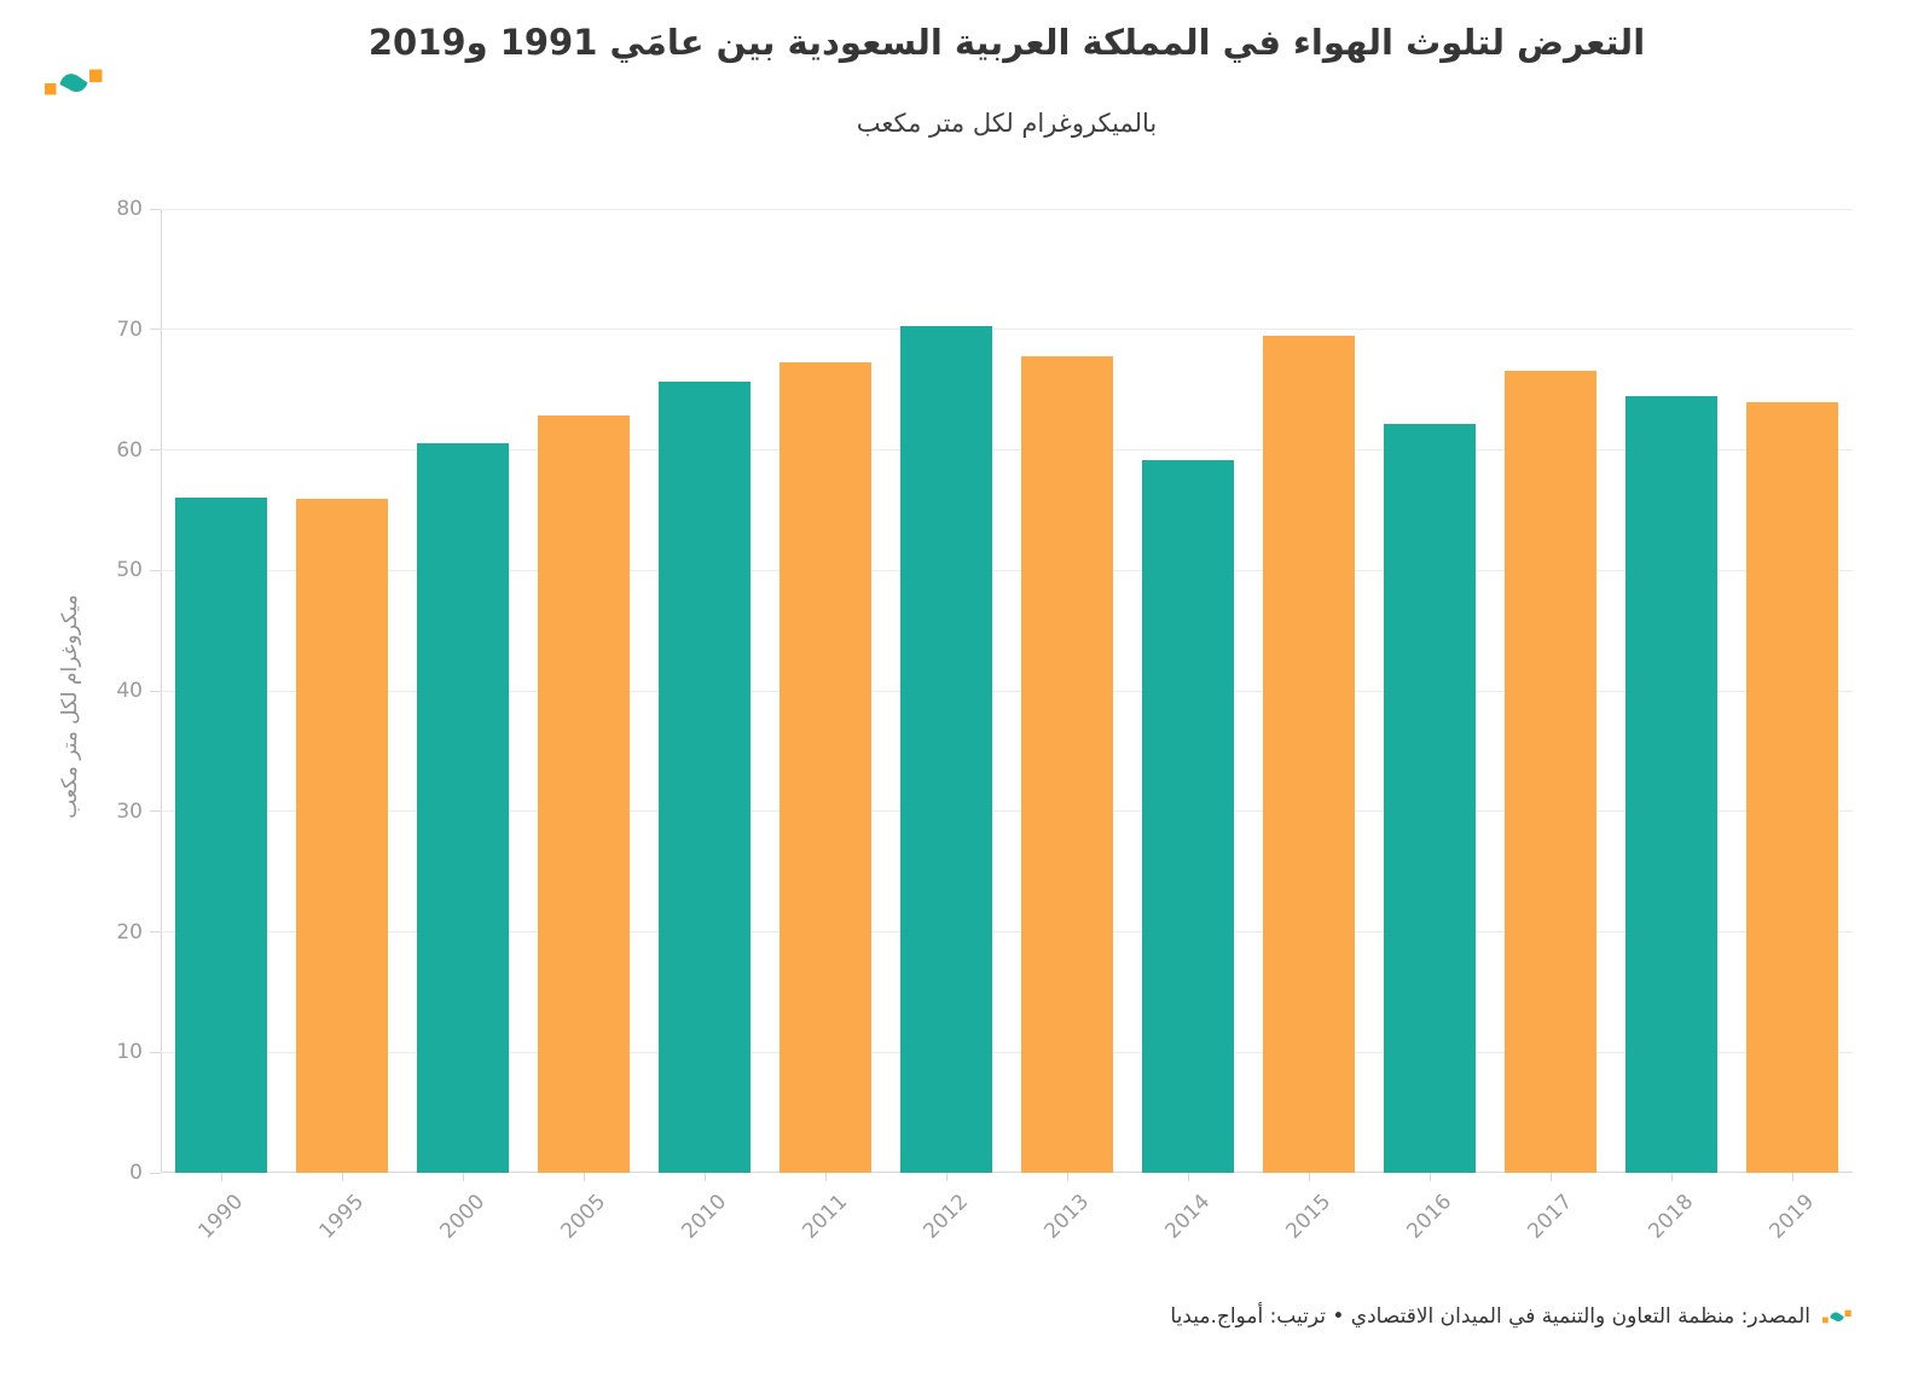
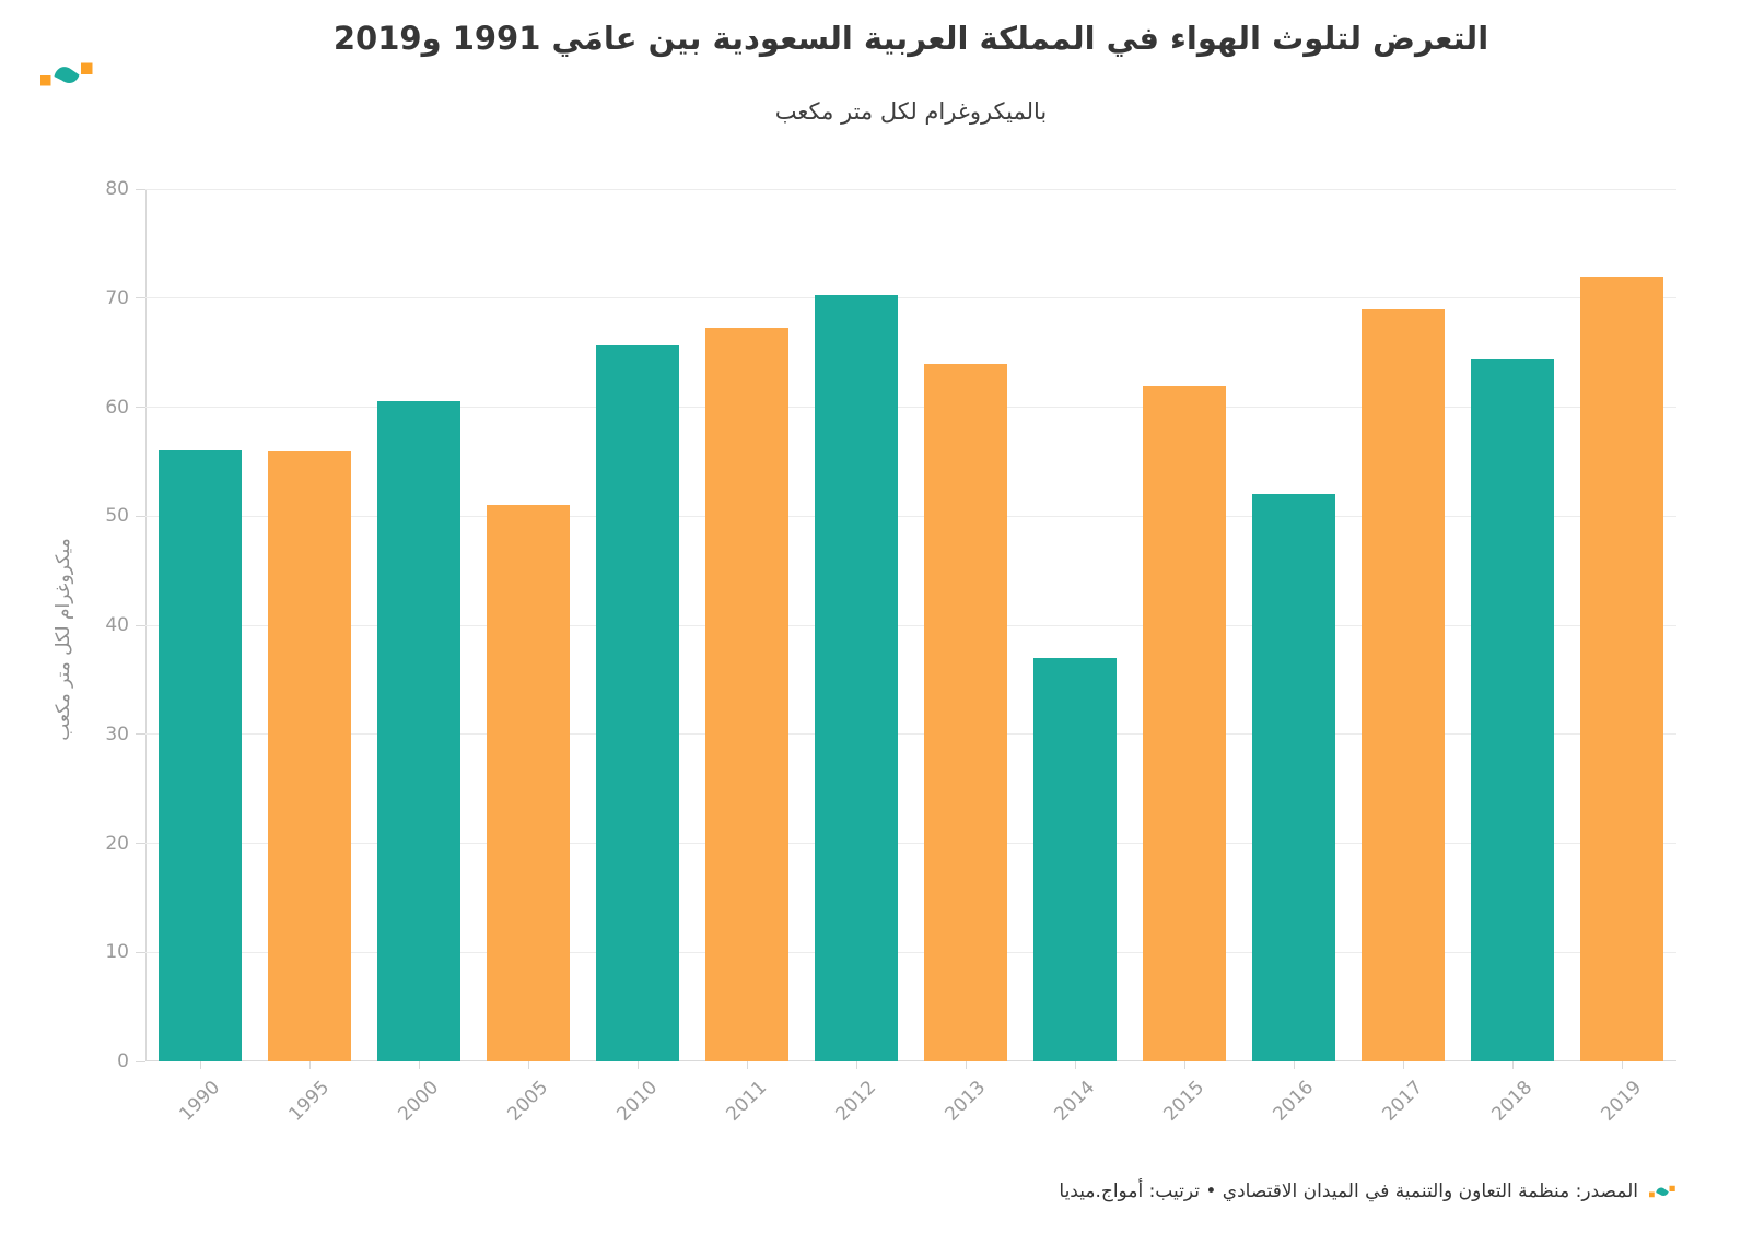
2005: 63 -> 51
2013: 68 -> 64
2014: 59 -> 37
2015: 70 -> 62
2016: 62 -> 52
2017: 67 -> 69
2019: 64 -> 72
